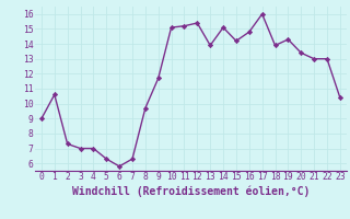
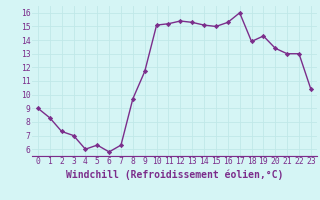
1: 10.6 -> 8.3
4: 7.0 -> 6.0
13: 13.9 -> 15.3
15: 14.2 -> 15.0
16: 14.8 -> 15.3
